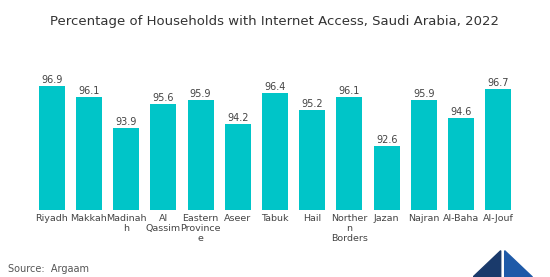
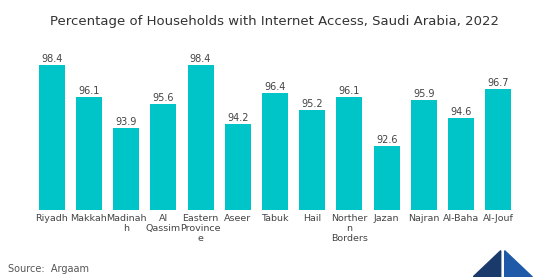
Riyadh: 96.9 -> 98.4
Eastern Province e: 95.9 -> 98.4
